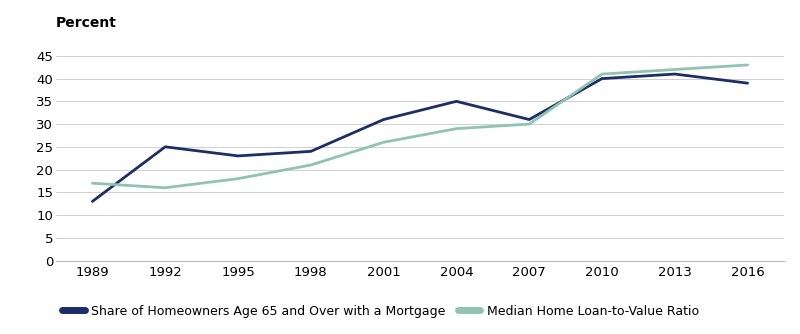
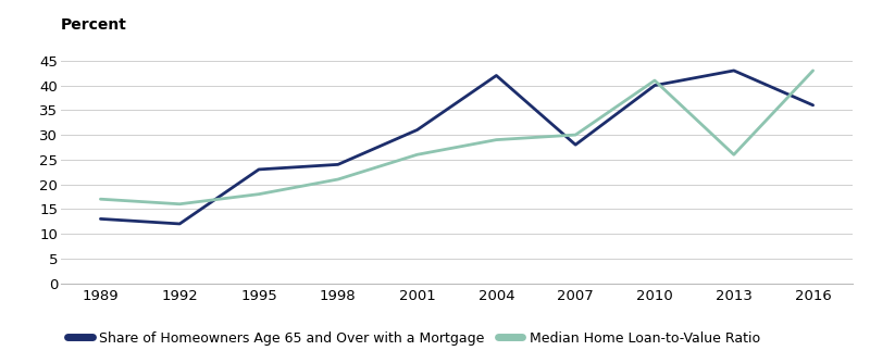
Share of Homeowners Age 65 and Over with a Mortgage/1992: 25 -> 12
Share of Homeowners Age 65 and Over with a Mortgage/2004: 35 -> 42
Share of Homeowners Age 65 and Over with a Mortgage/2007: 31 -> 28
Share of Homeowners Age 65 and Over with a Mortgage/2013: 41 -> 43
Median Home Loan-to-Value Ratio/2013: 42 -> 26
Share of Homeowners Age 65 and Over with a Mortgage/2016: 39 -> 36
